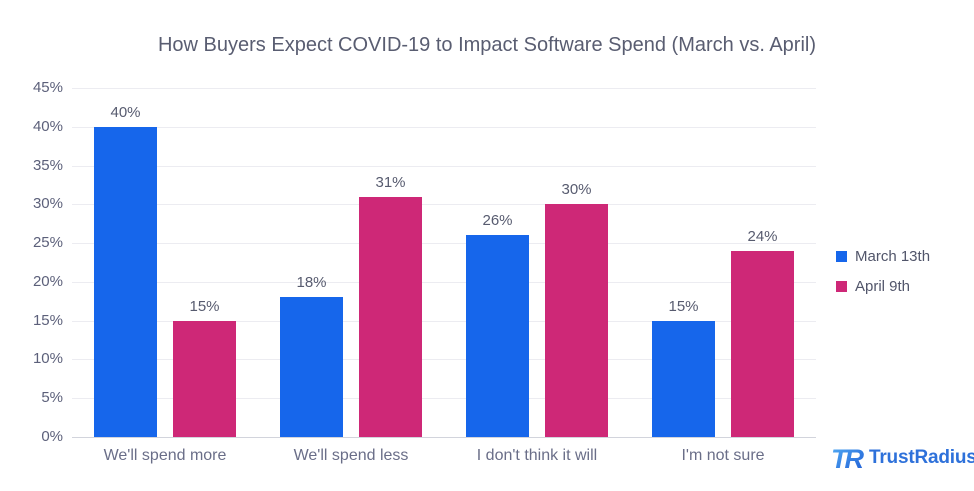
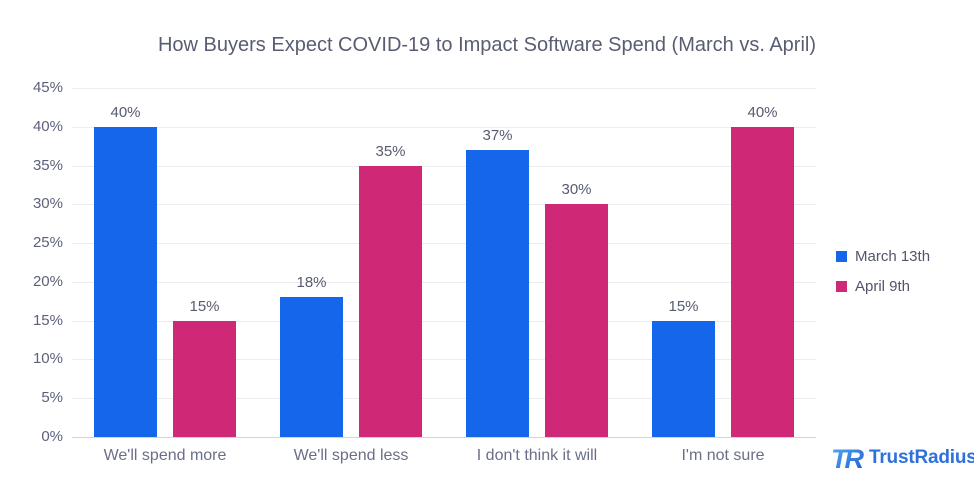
April 9th/We'll spend less: 31% -> 35%
March 13th/I don't think it will: 26% -> 37%
April 9th/I'm not sure: 24% -> 40%
